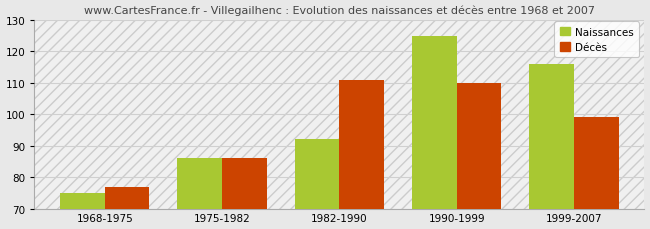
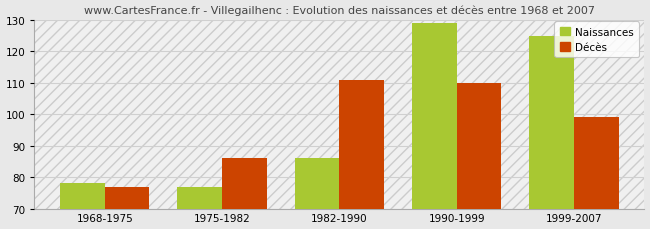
Naissances/1968-1975: 75 -> 78
Naissances/1975-1982: 86 -> 77
Naissances/1982-1990: 92 -> 86
Naissances/1990-1999: 125 -> 129
Naissances/1999-2007: 116 -> 125
